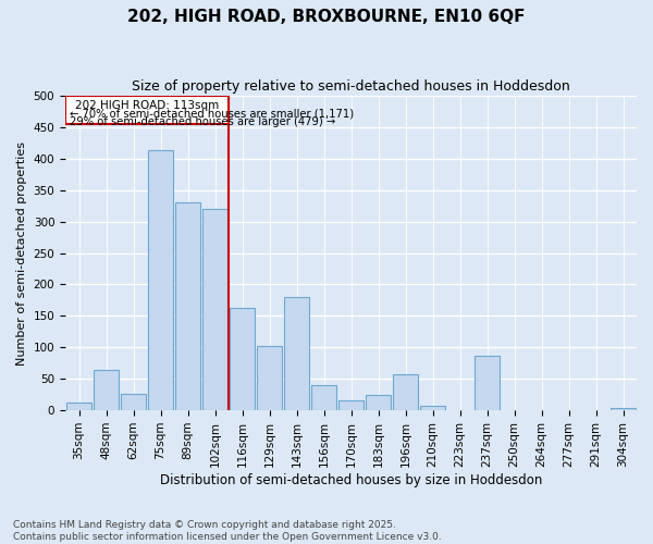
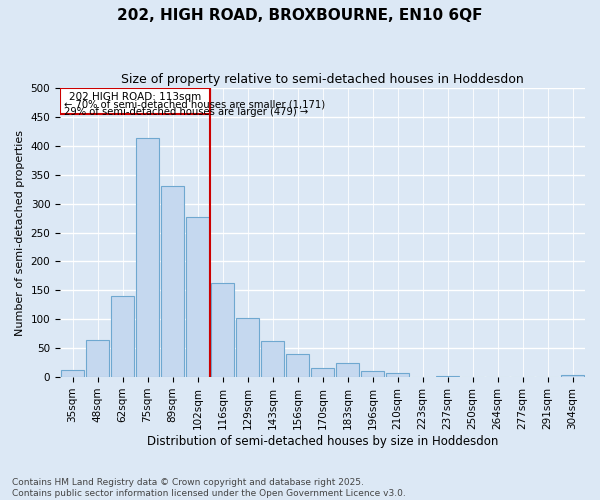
62sqm: 26 -> 141
102sqm: 320 -> 277
143sqm: 180 -> 63
196sqm: 58 -> 10
237sqm: 86 -> 2
